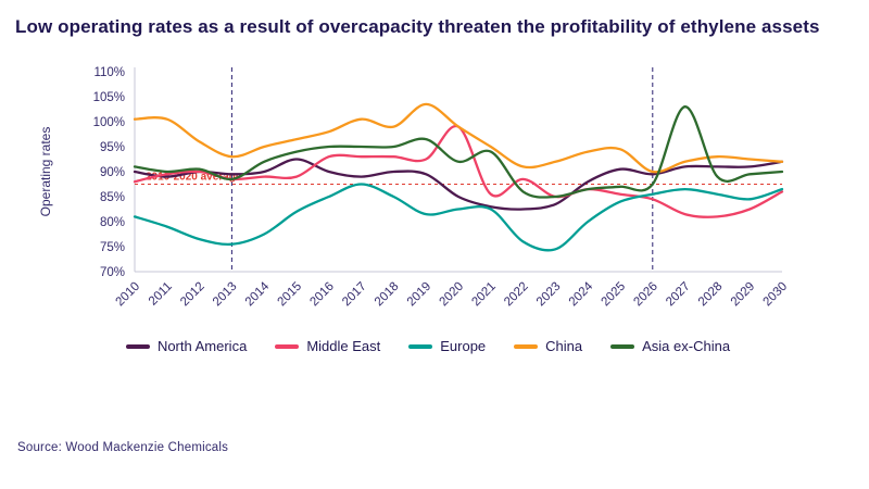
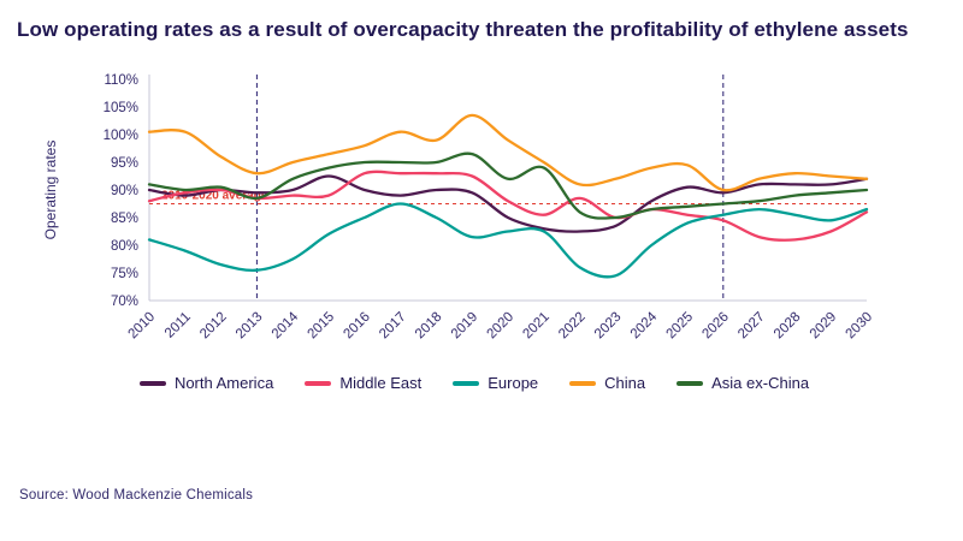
Middle East/2020: 99% -> 88%
Asia ex-China/2027: 103% -> 88%
